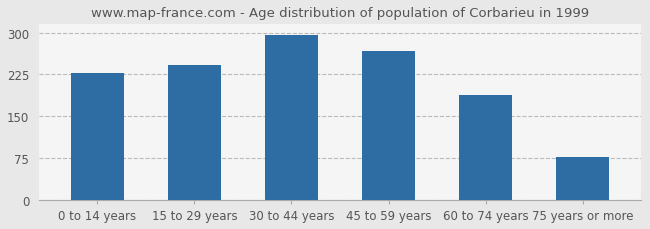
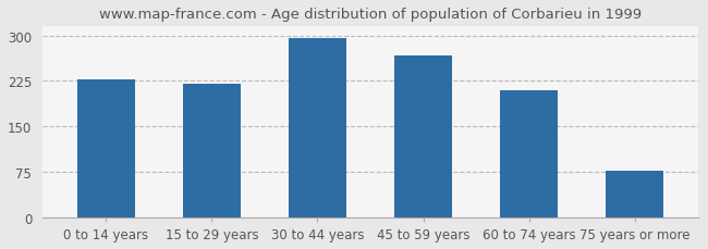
15 to 29 years: 242 -> 220
60 to 74 years: 188 -> 210
